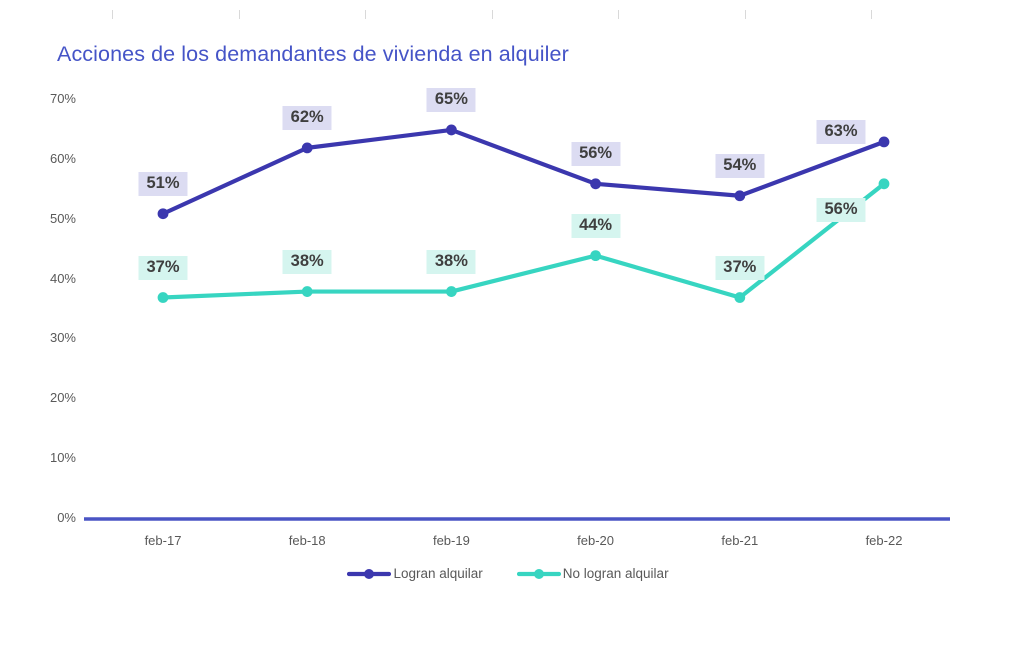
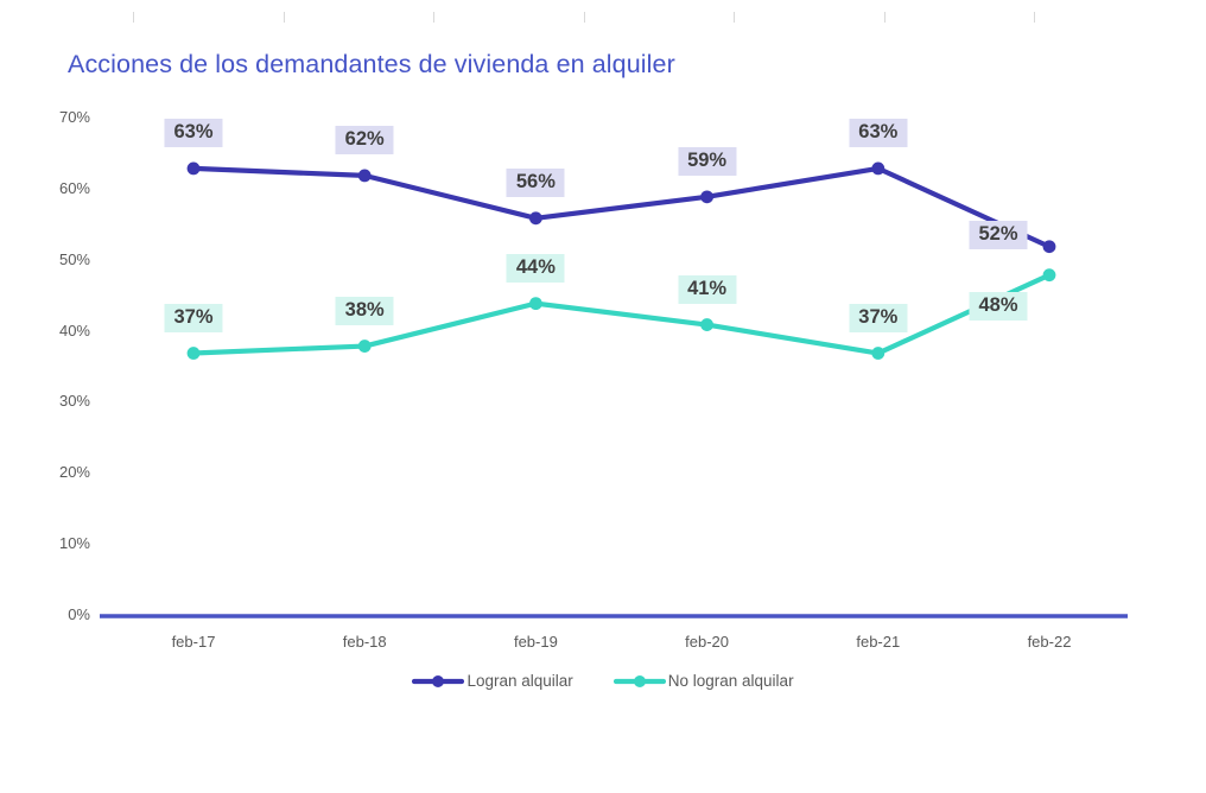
Logran alquilar/feb-17: 51% -> 63%
Logran alquilar/feb-19: 65% -> 56%
No logran alquilar/feb-19: 38% -> 44%
Logran alquilar/feb-20: 56% -> 59%
No logran alquilar/feb-20: 44% -> 41%
Logran alquilar/feb-21: 54% -> 63%
Logran alquilar/feb-22: 63% -> 52%
No logran alquilar/feb-22: 56% -> 48%
